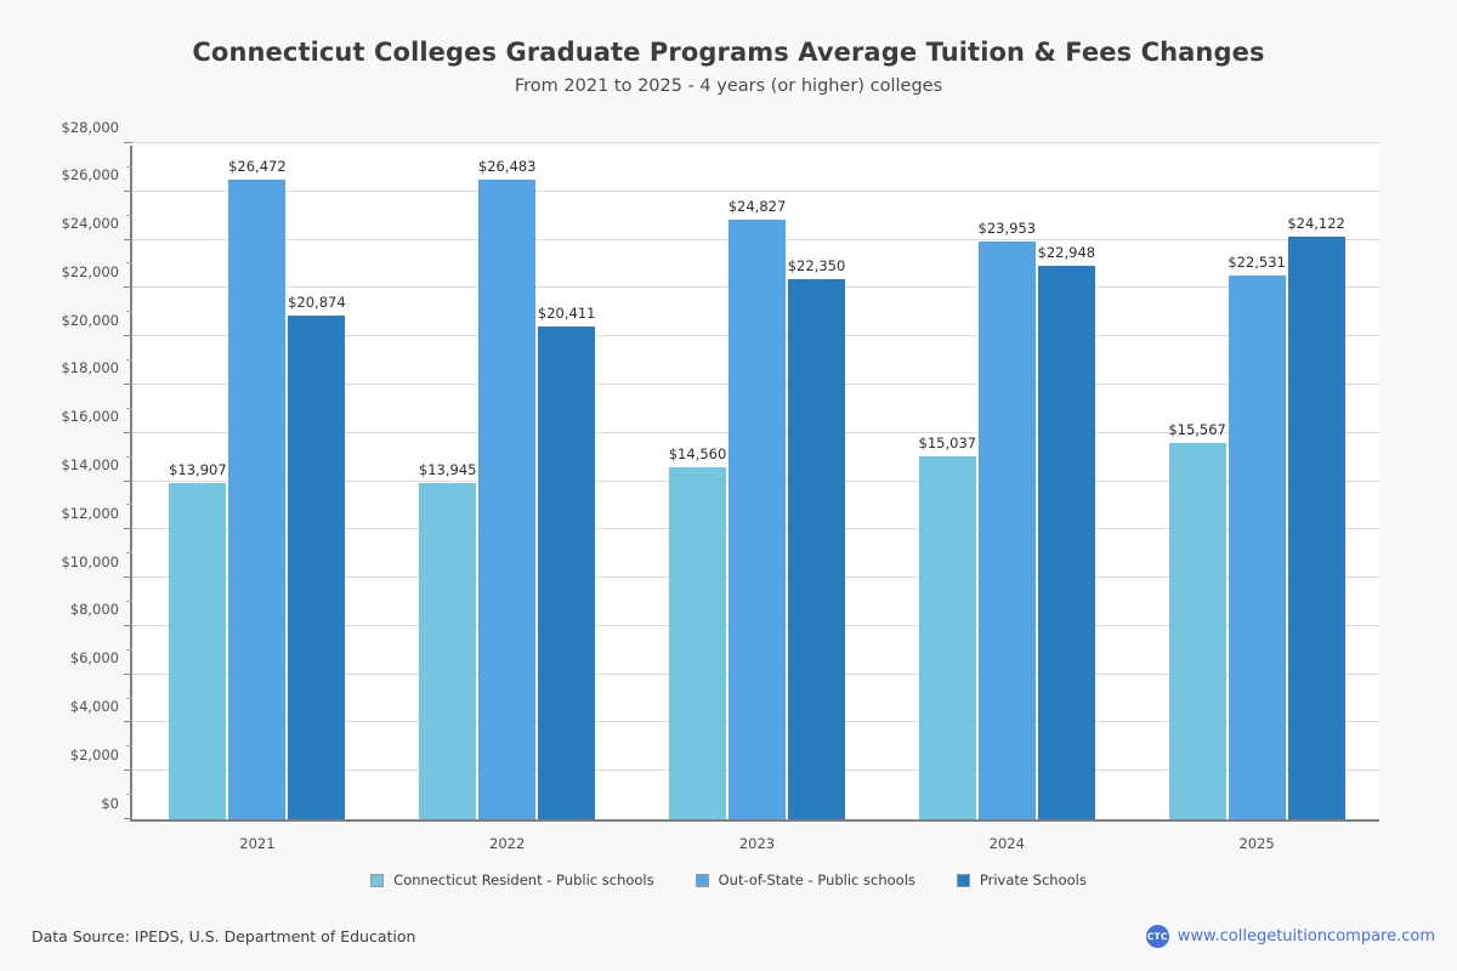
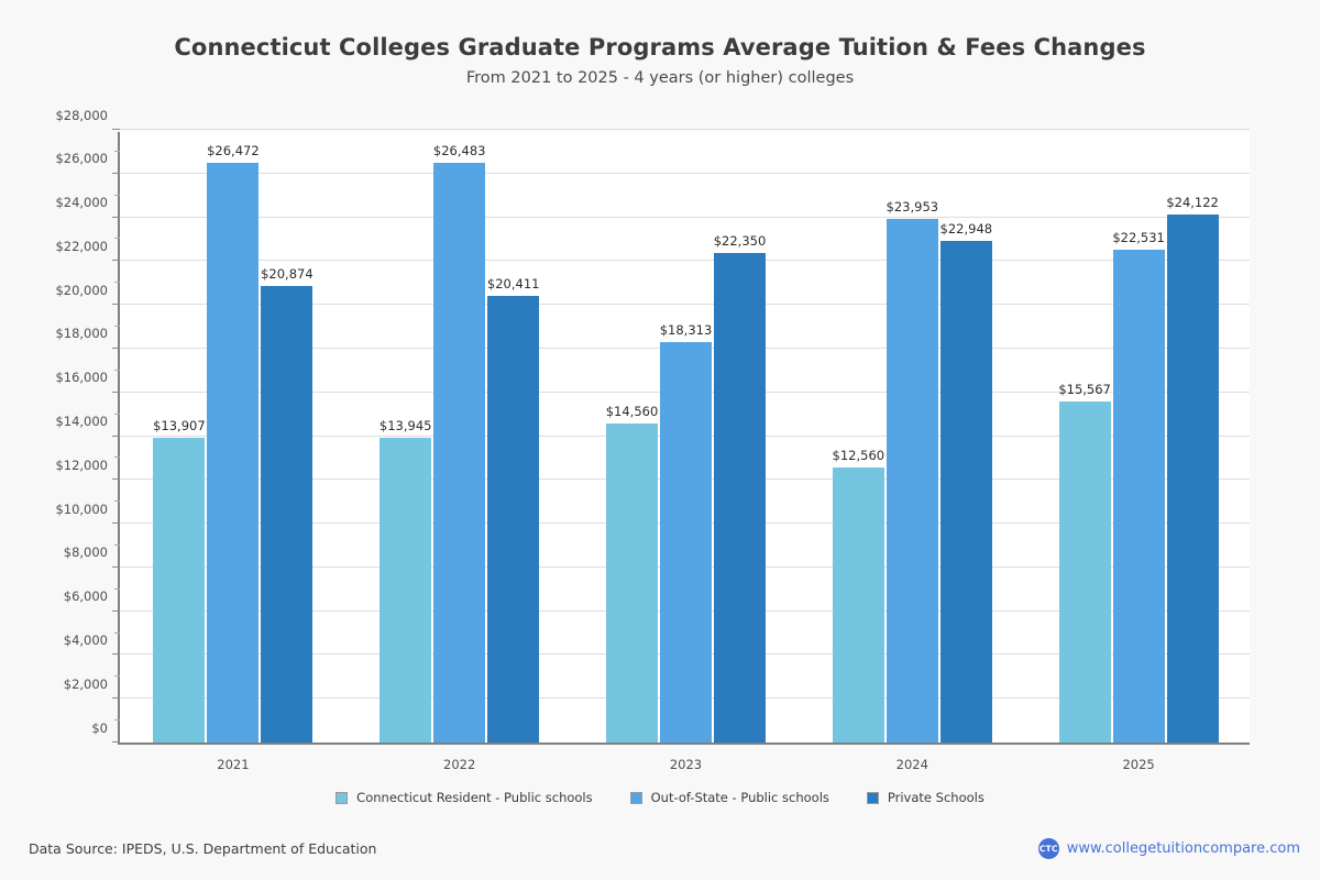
Out-of-State - Public schools/2023: $24,827 -> $18,313
Connecticut Resident - Public schools/2024: $15,037 -> $12,560
